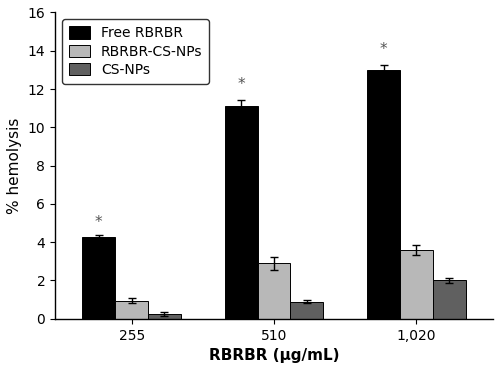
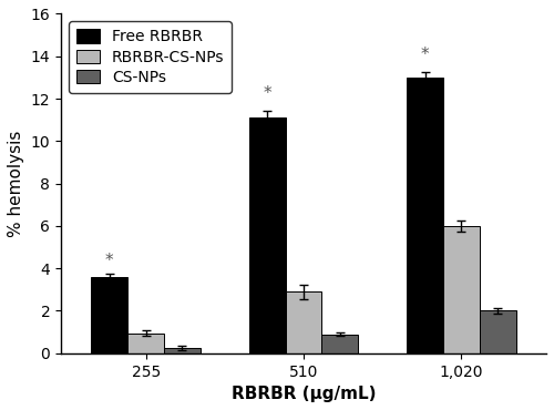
Free RBRBR/255: 4.2 -> 3.6
RBRBR-CS-NPs/1,020: 3.6 -> 6.0
